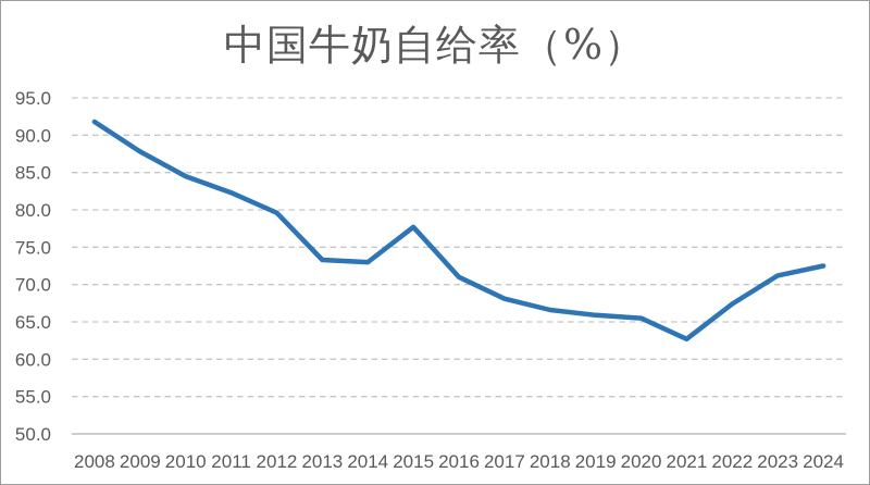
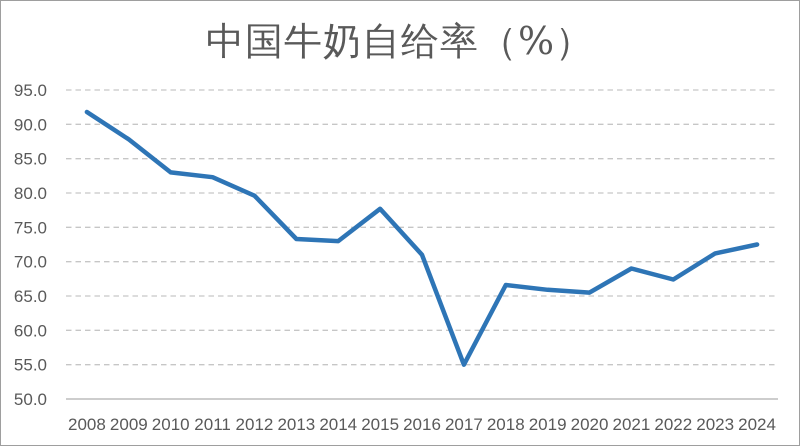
2010: 84 -> 83
2017: 68 -> 55
2021: 63 -> 69
